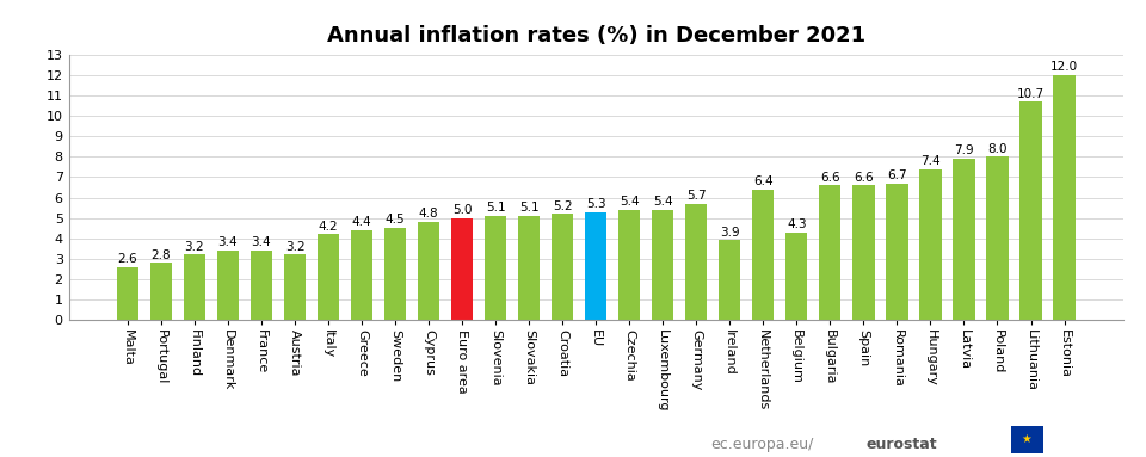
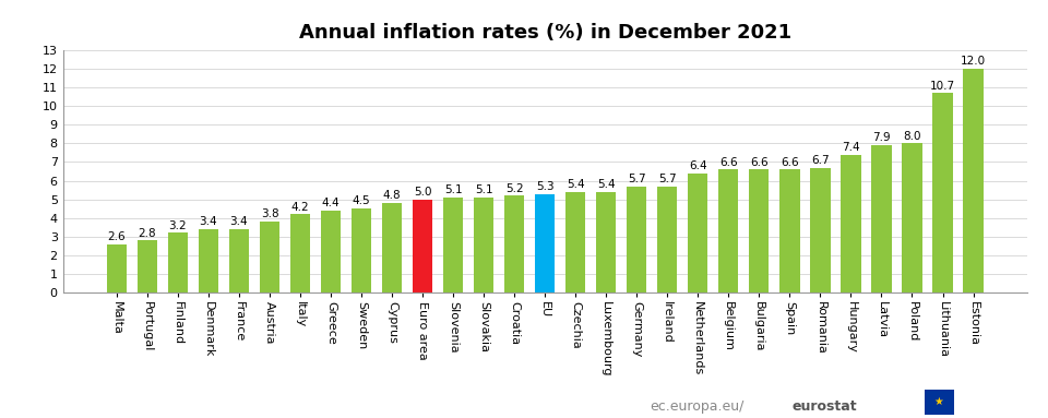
Austria: 3.2 -> 3.8
Ireland: 3.9 -> 5.7
Belgium: 4.3 -> 6.6
